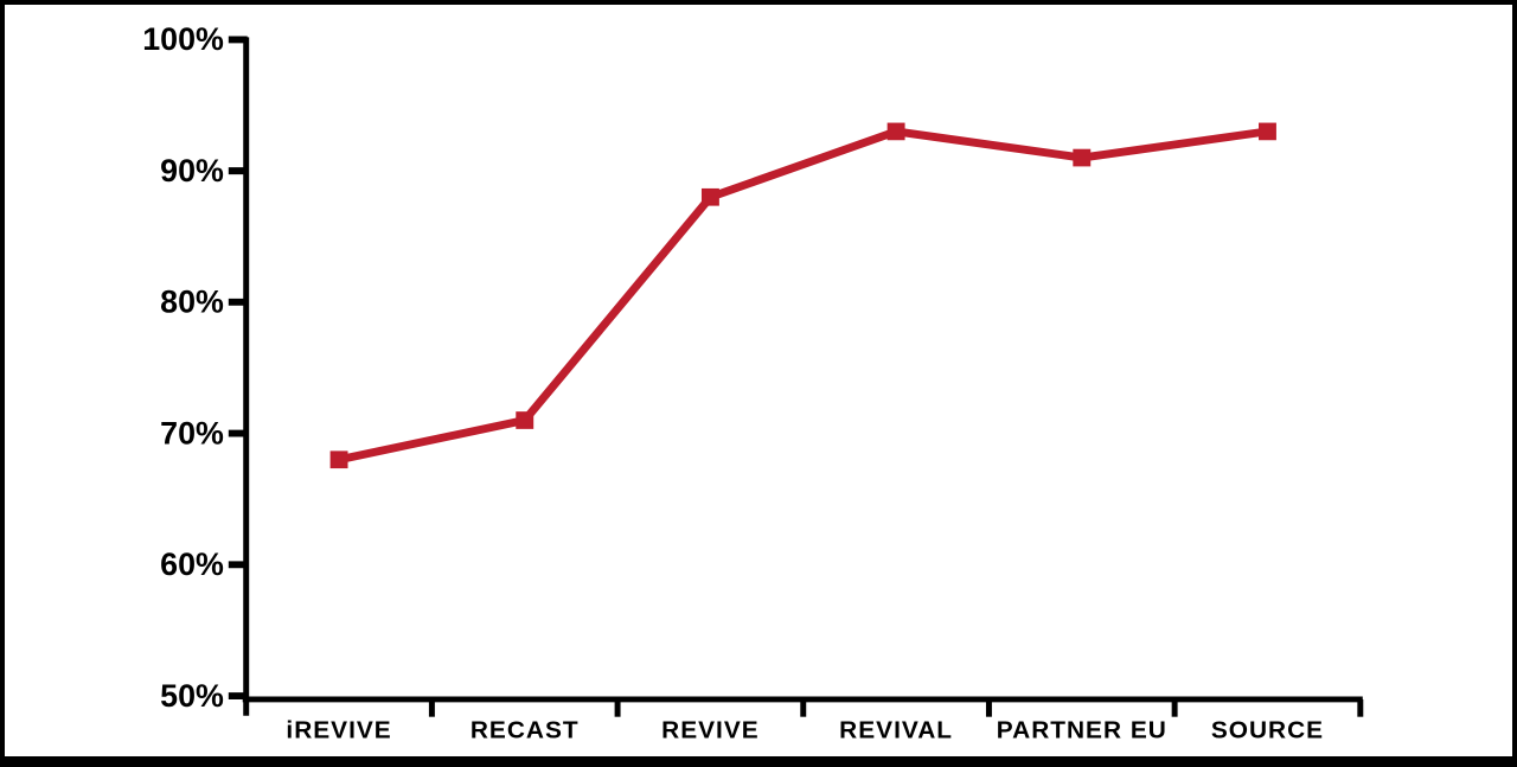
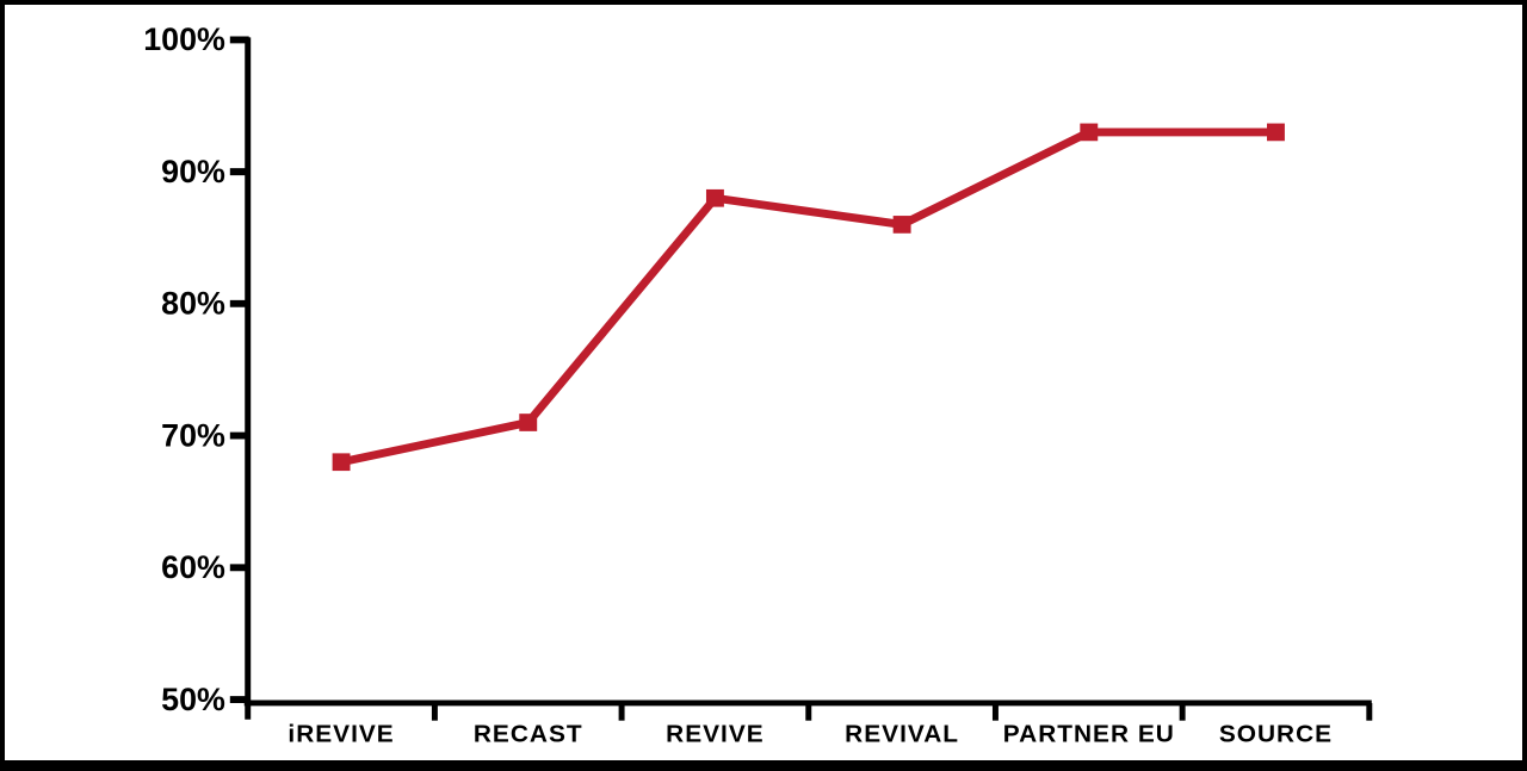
REVIVAL: 93% -> 86%
PARTNER EU: 91% -> 93%
